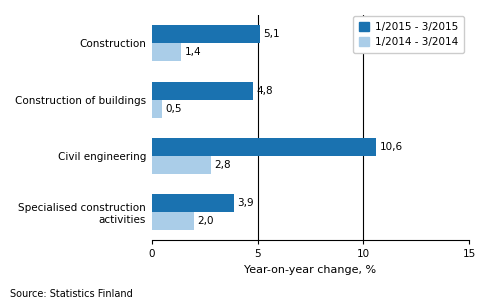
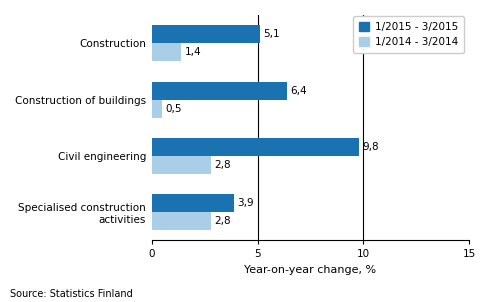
1/2015 - 3/2015/Construction of buildings: 4,8 -> 6,4
1/2015 - 3/2015/Civil engineering: 10,6 -> 9,8
1/2014 - 3/2014/Specialised construction activities: 2,0 -> 2,8
